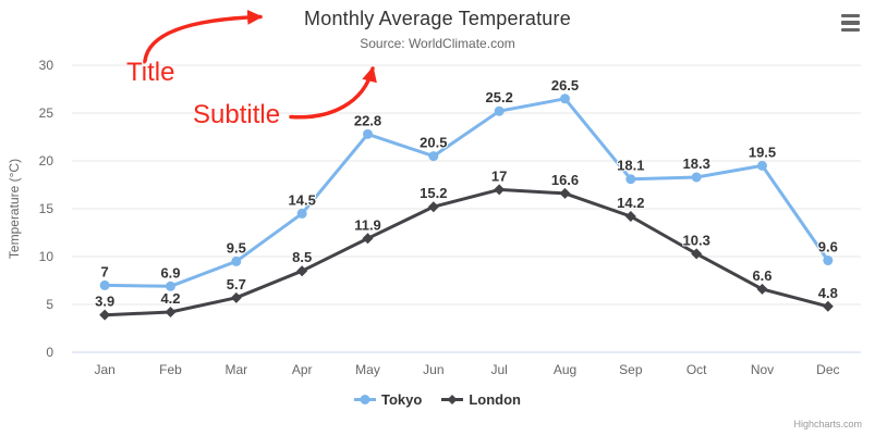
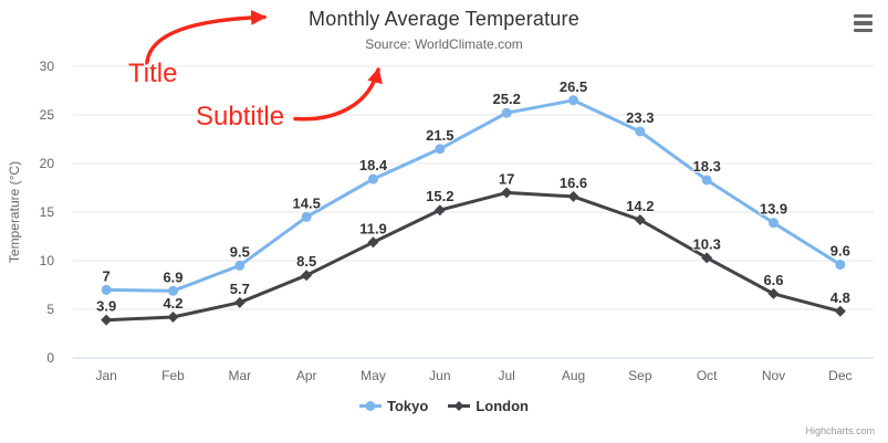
Tokyo/May: 22.8 -> 18.4
Tokyo/Jun: 20.5 -> 21.5
Tokyo/Sep: 18.1 -> 23.3
Tokyo/Nov: 19.5 -> 13.9
